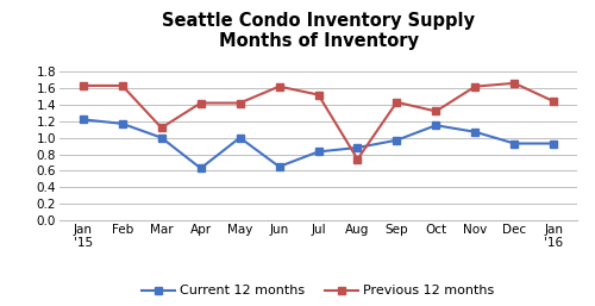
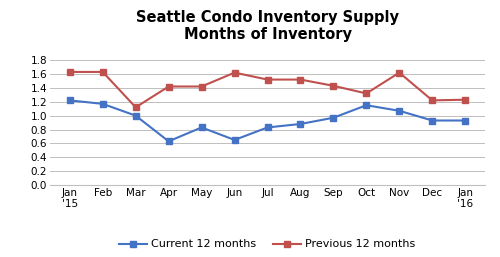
Current 12 months/May: 1.00 -> 0.83
Previous 12 months/Aug: 0.74 -> 1.52
Previous 12 months/Dec: 1.66 -> 1.22
Previous 12 months/Jan '16: 1.44 -> 1.23
